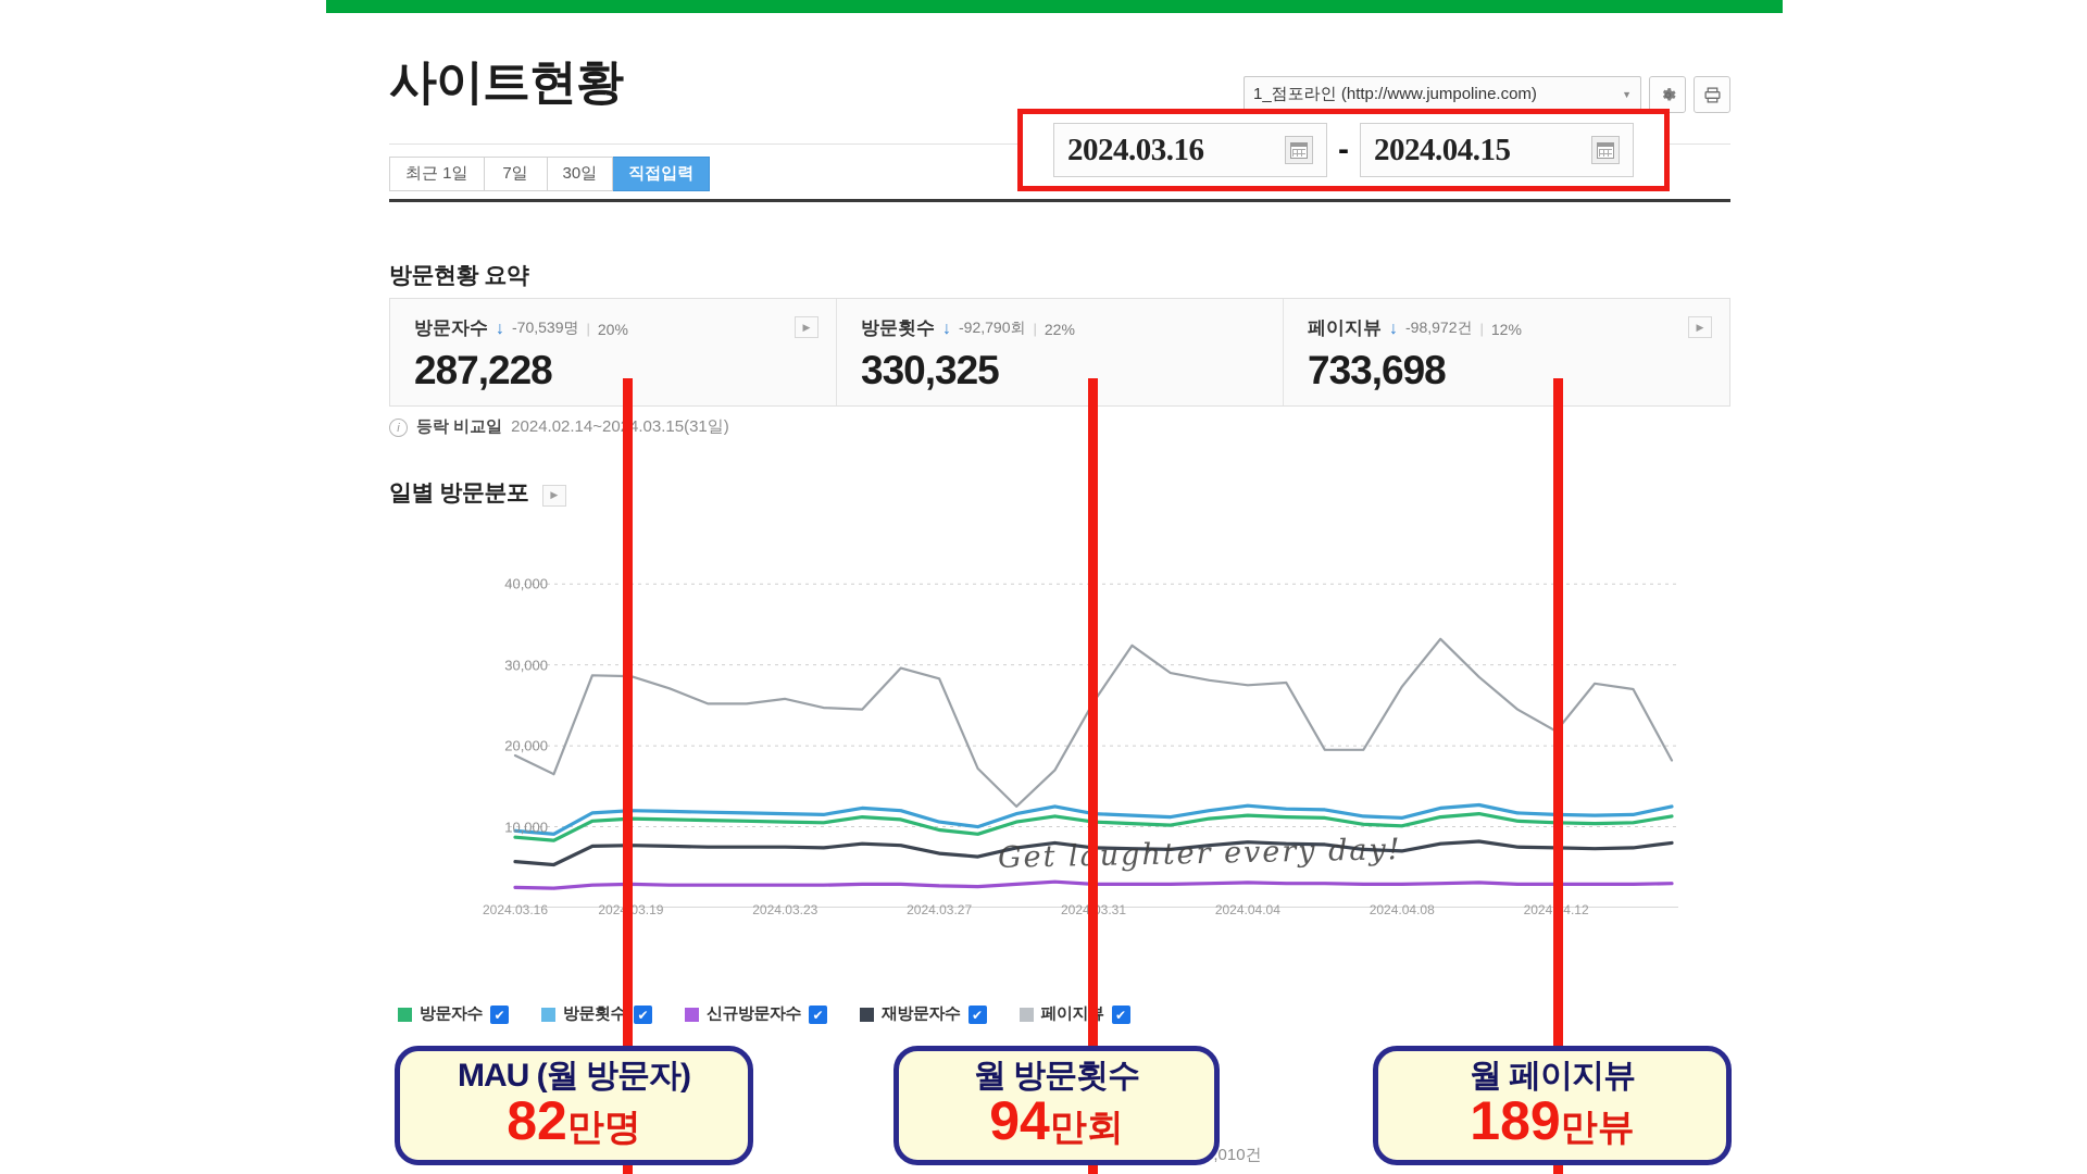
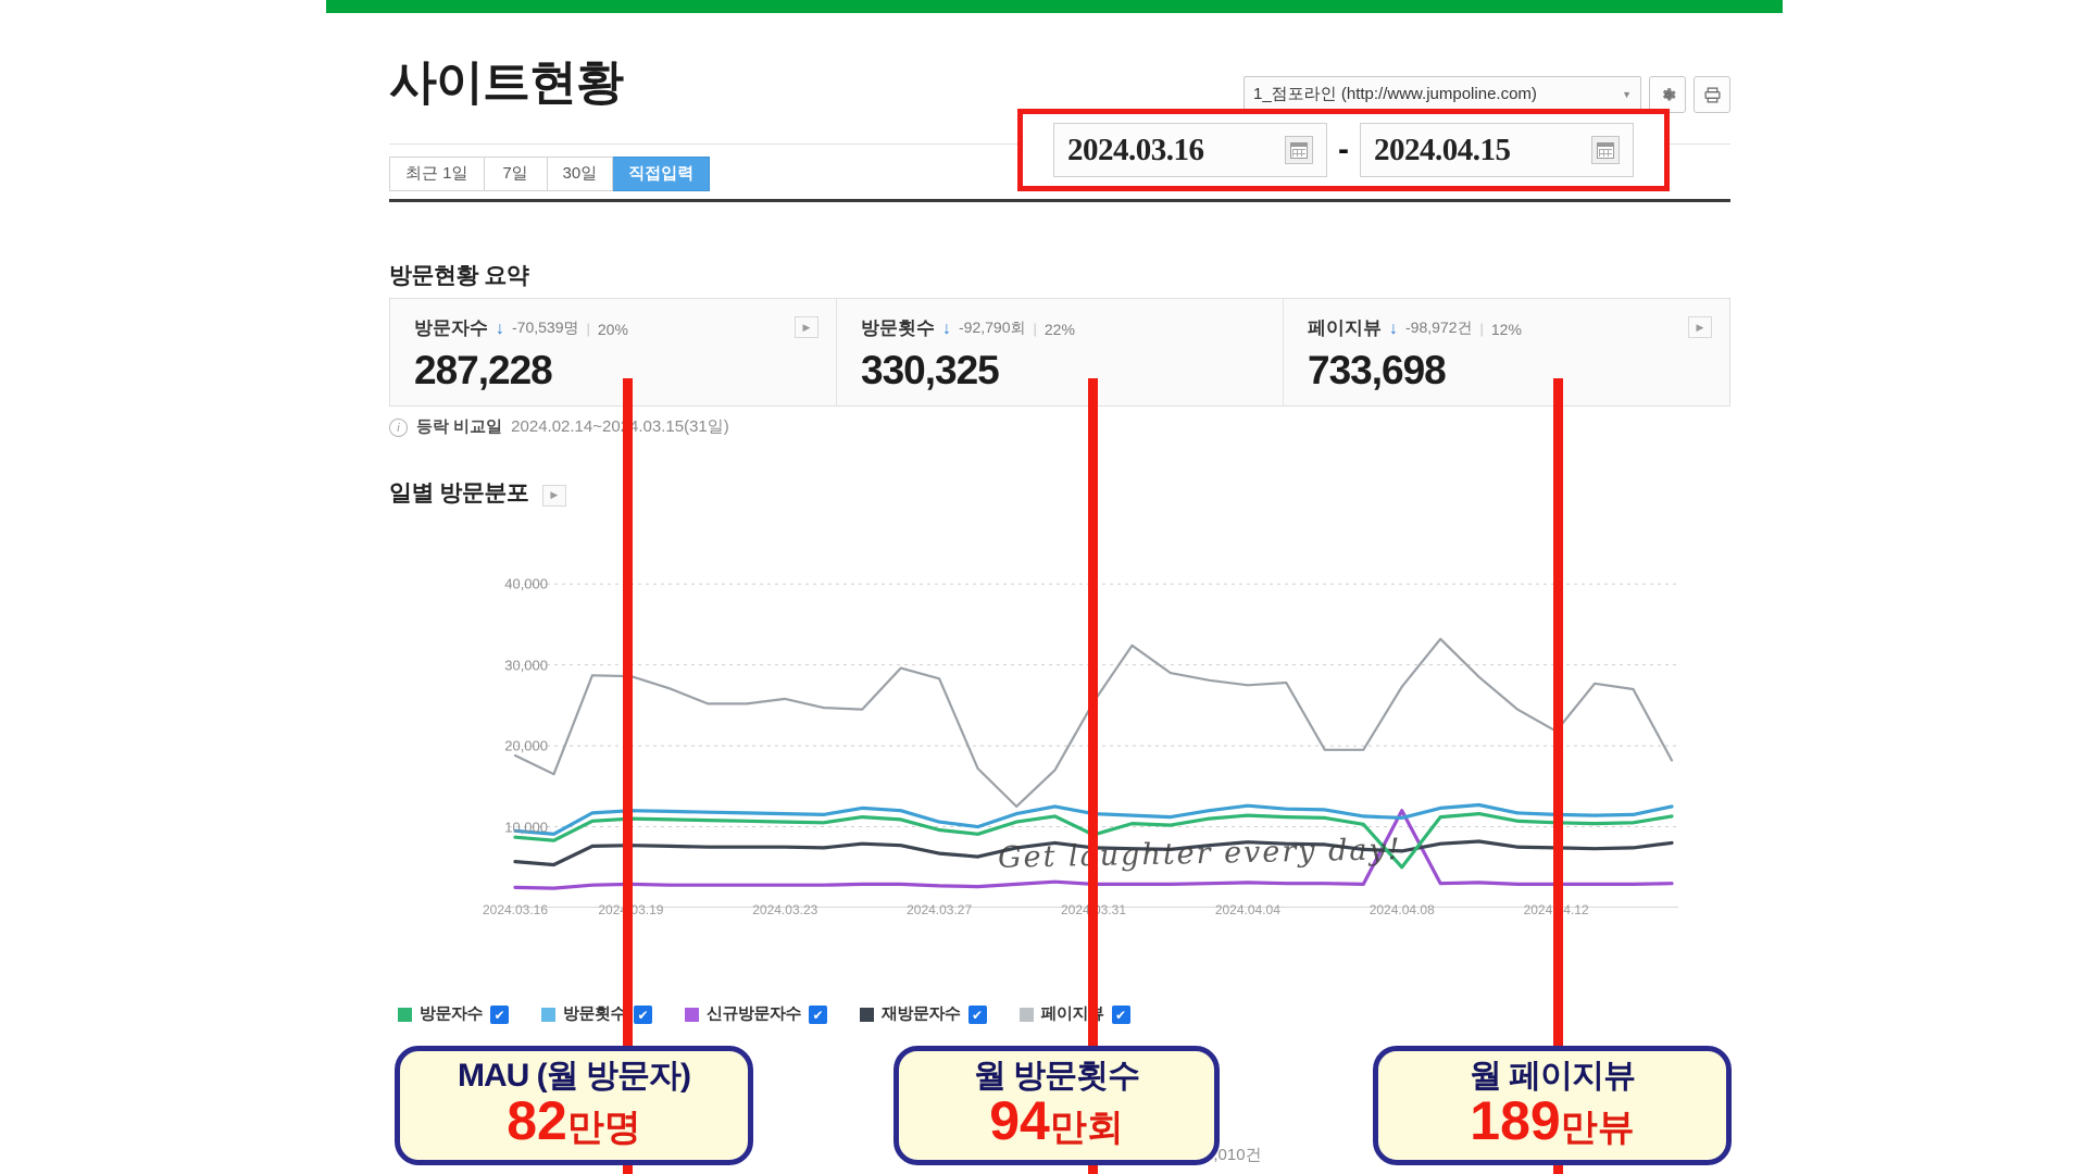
방문자수/2024.03.31: 11000 -> 9000
방문자수/2024.04.08: 10000 -> 5000
신규방문자수/2024.04.08: 3000 -> 12000
